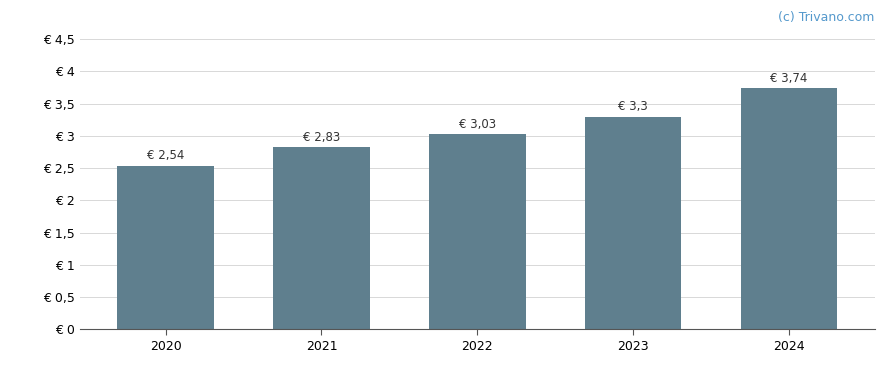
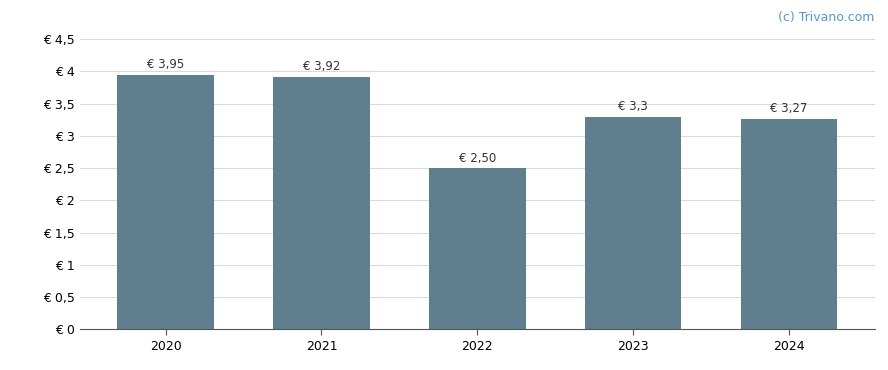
2020: 2,54 -> 3,95
2021: 2,83 -> 3,92
2022: 3,03 -> 2,50
2024: 3,74 -> 3,27
